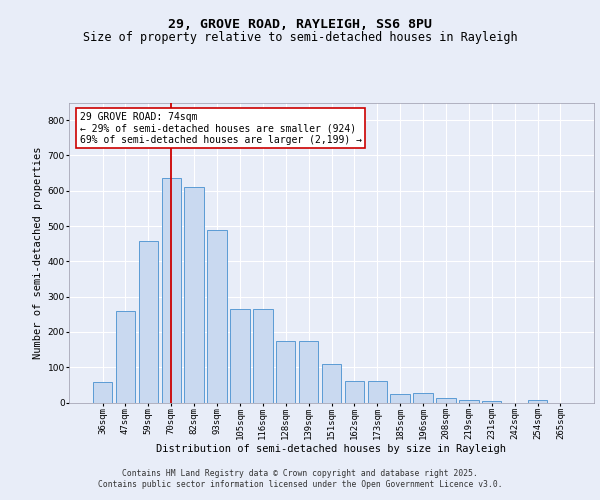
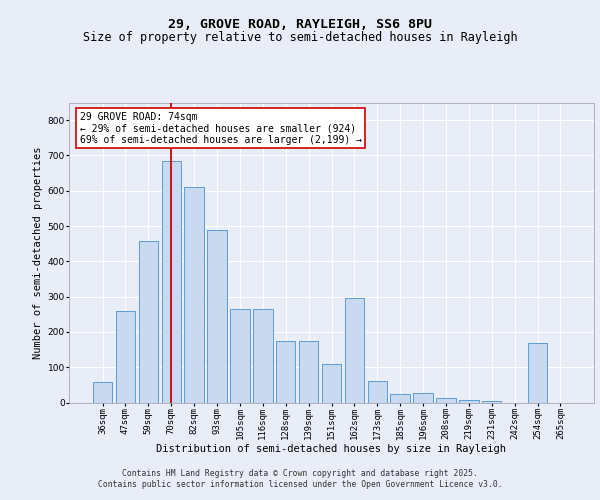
70sqm: 635 -> 685
162sqm: 62 -> 295
254sqm: 8 -> 170
